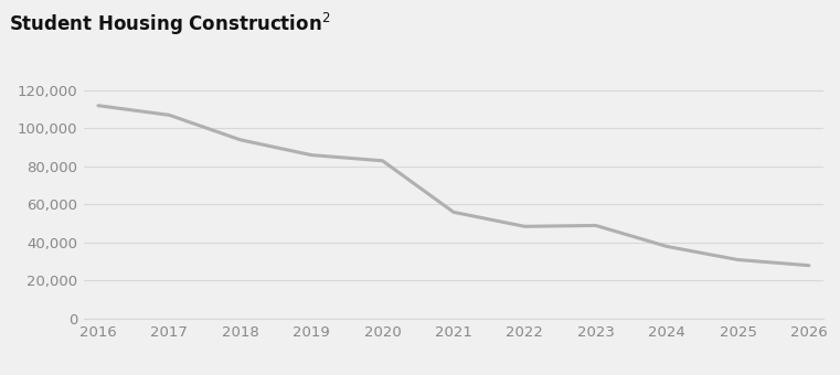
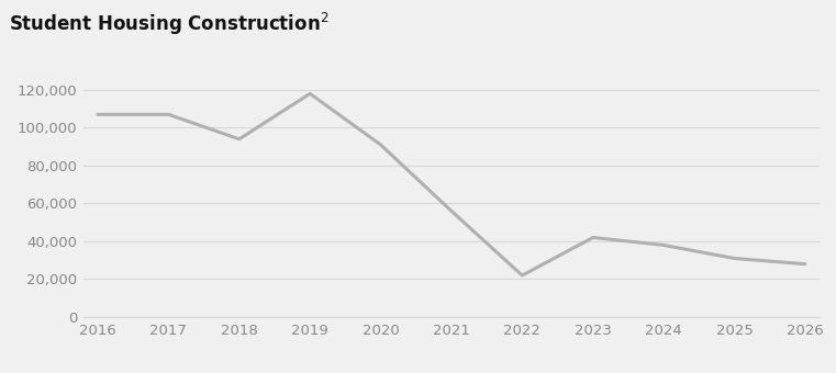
2016: 112,000 -> 107,000
2019: 86,000 -> 118,000
2020: 83,000 -> 91,000
2022: 48,000 -> 22,000
2023: 49,000 -> 42,000
